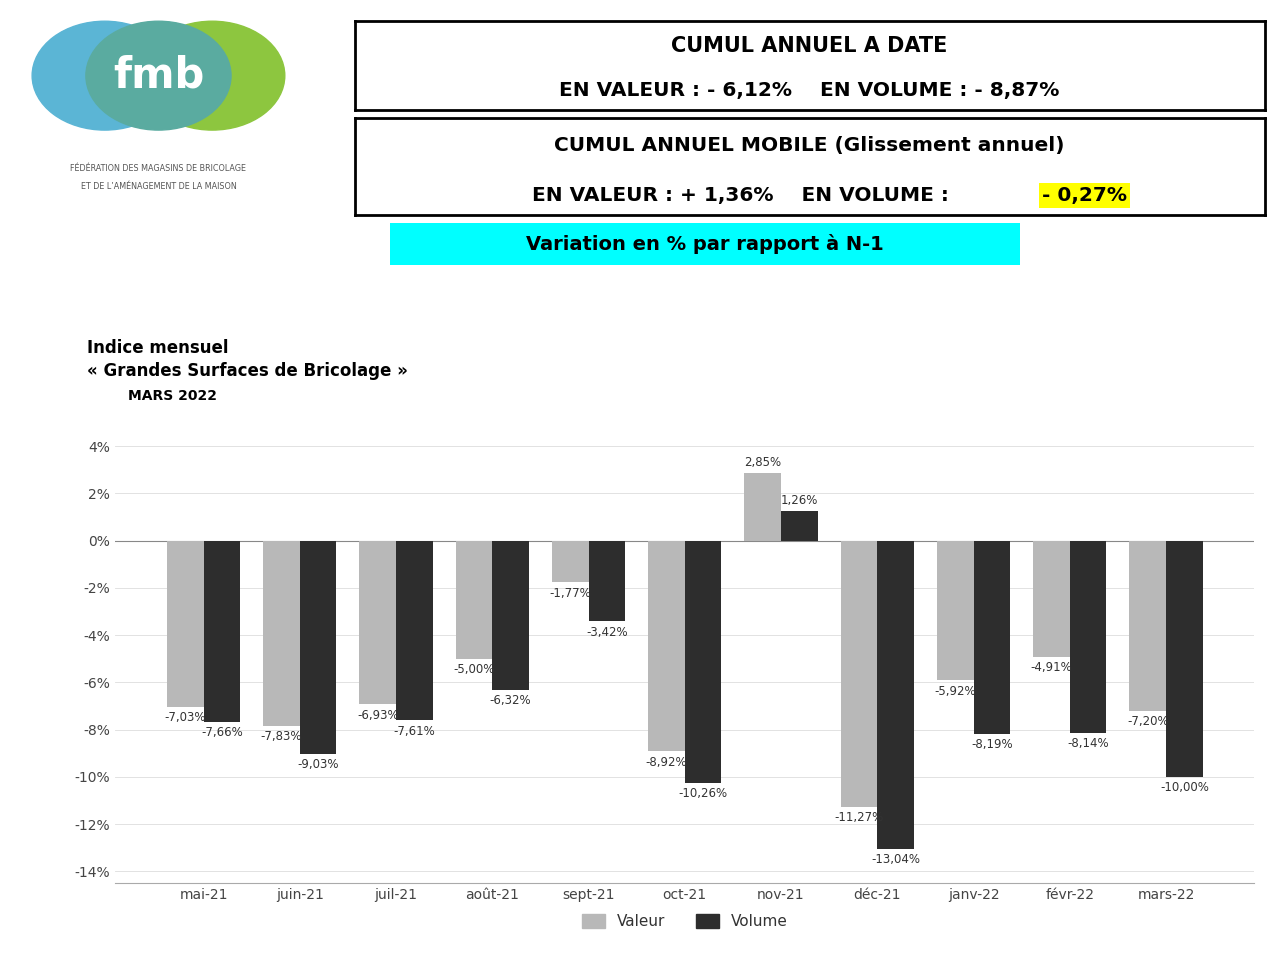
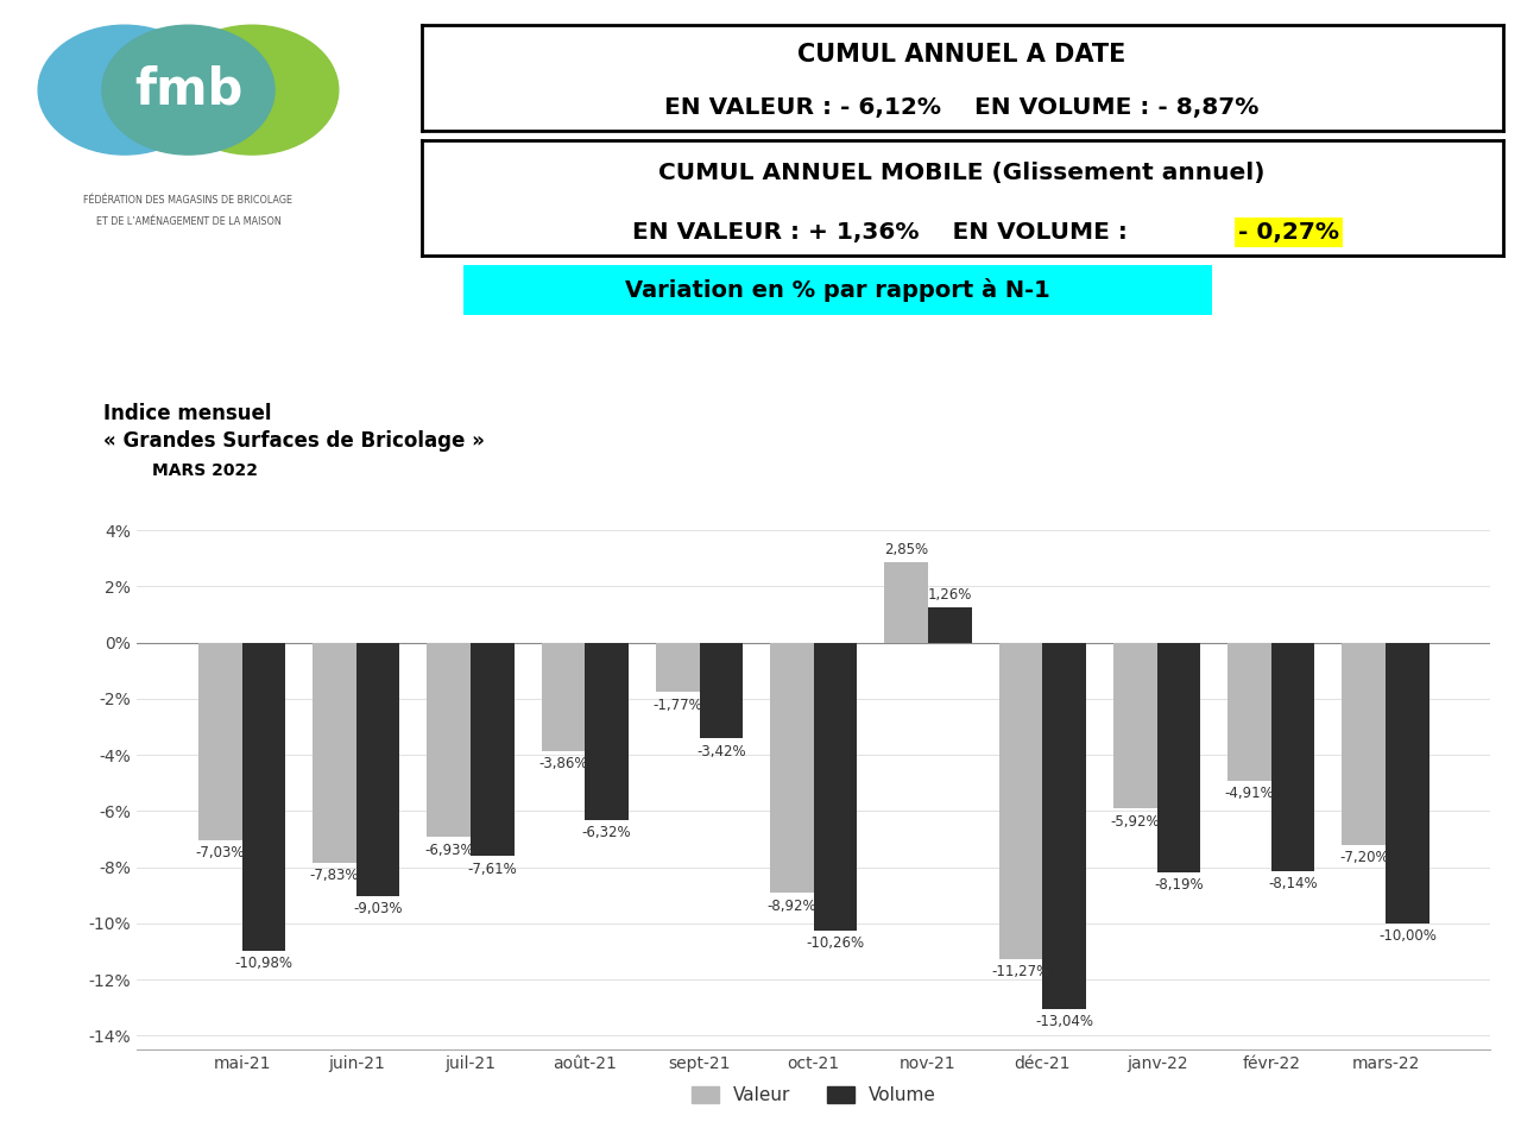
Volume/mai-21: -7,66% -> -10,98%
Valeur/août-21: -5,00% -> -3,86%
